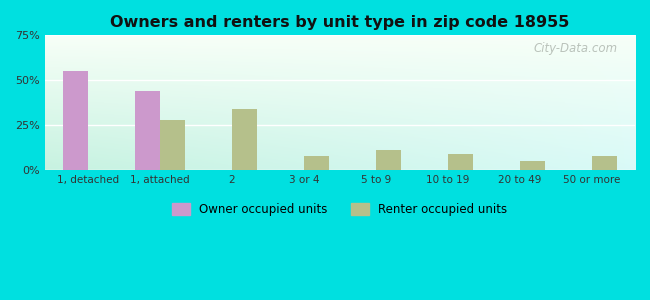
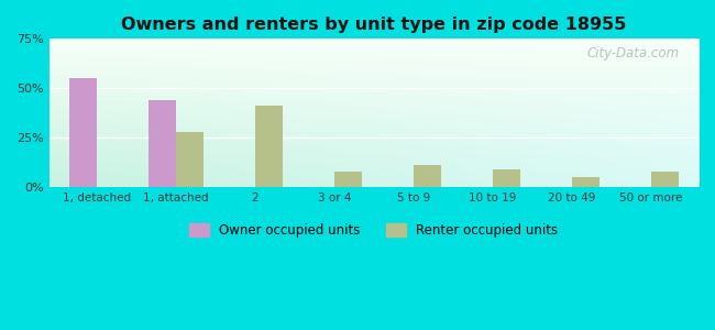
Renter occupied units/2: 34% -> 41%
